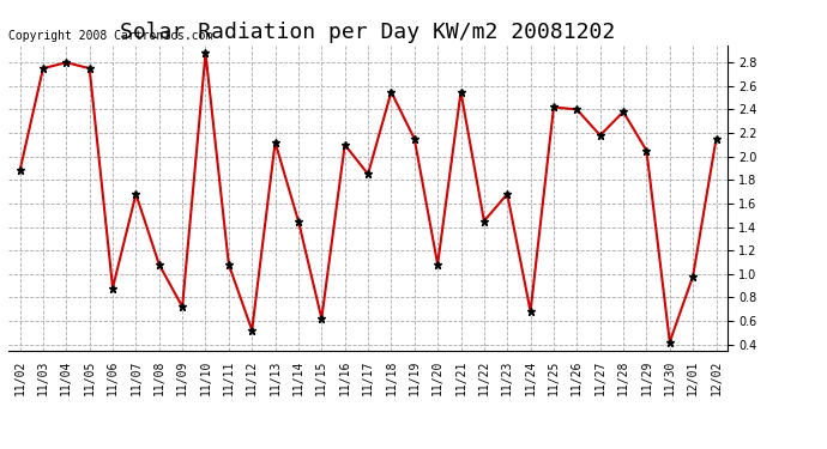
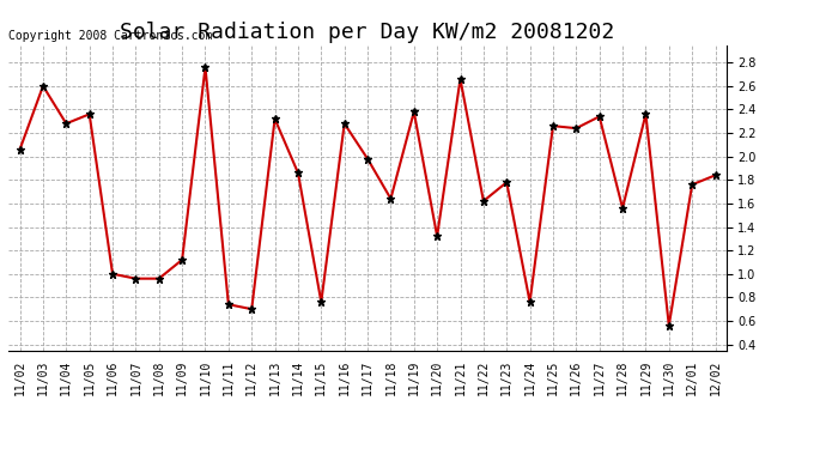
11/02: 1.88 -> 2.06
11/03: 2.75 -> 2.60
11/04: 2.80 -> 2.28
11/05: 2.75 -> 2.36
11/06: 0.88 -> 1.00
11/07: 1.68 -> 0.96
11/08: 1.08 -> 0.96
11/09: 0.72 -> 1.12
11/10: 2.88 -> 2.76
11/11: 1.08 -> 0.74
11/12: 0.52 -> 0.70
11/13: 2.12 -> 2.32
11/14: 1.45 -> 1.86
11/15: 0.62 -> 0.76
11/16: 2.10 -> 2.28
11/17: 1.85 -> 1.98
11/18: 2.55 -> 1.64
11/19: 2.15 -> 2.38
11/20: 1.08 -> 1.32
11/21: 2.55 -> 2.66
11/22: 1.45 -> 1.62
11/23: 1.68 -> 1.78
11/24: 0.68 -> 0.76
11/25: 2.42 -> 2.26
11/26: 2.40 -> 2.24
11/27: 2.18 -> 2.34
11/28: 2.38 -> 1.56
11/29: 2.05 -> 2.36
11/30: 0.42 -> 0.56
12/01: 0.98 -> 1.76
12/02: 2.15 -> 1.84
